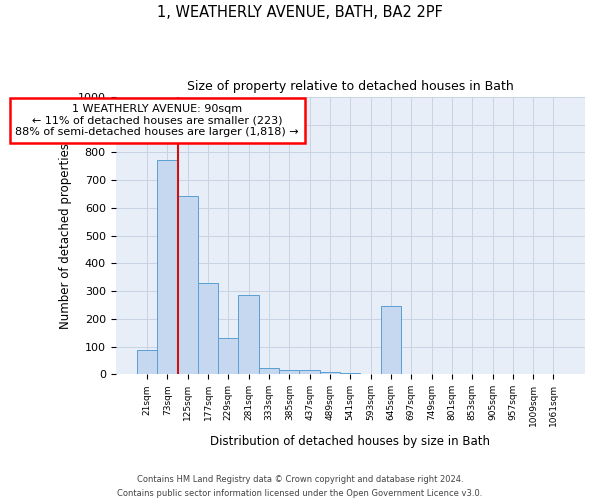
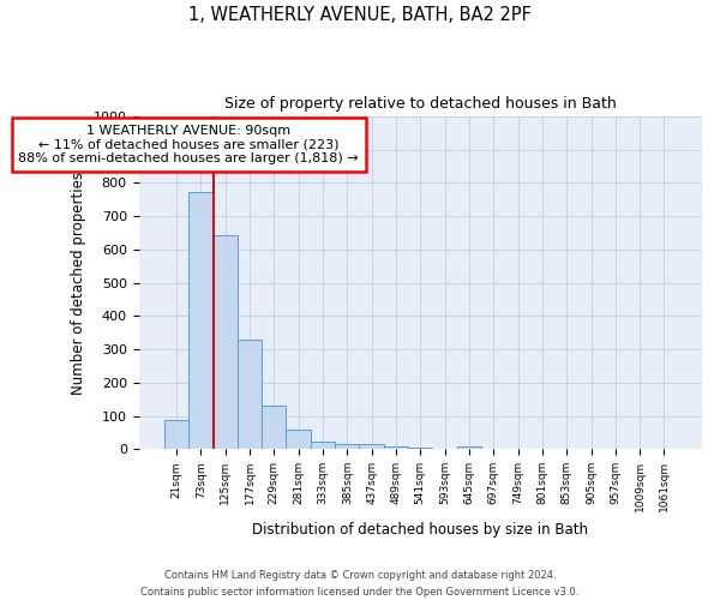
281sqm: 285 -> 60
645sqm: 245 -> 10
